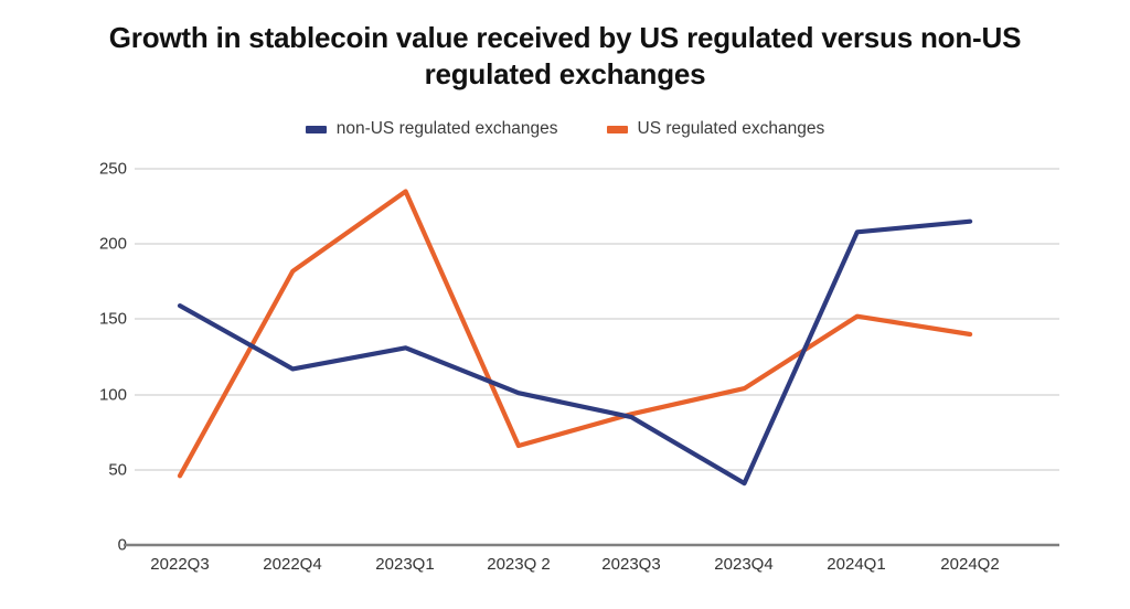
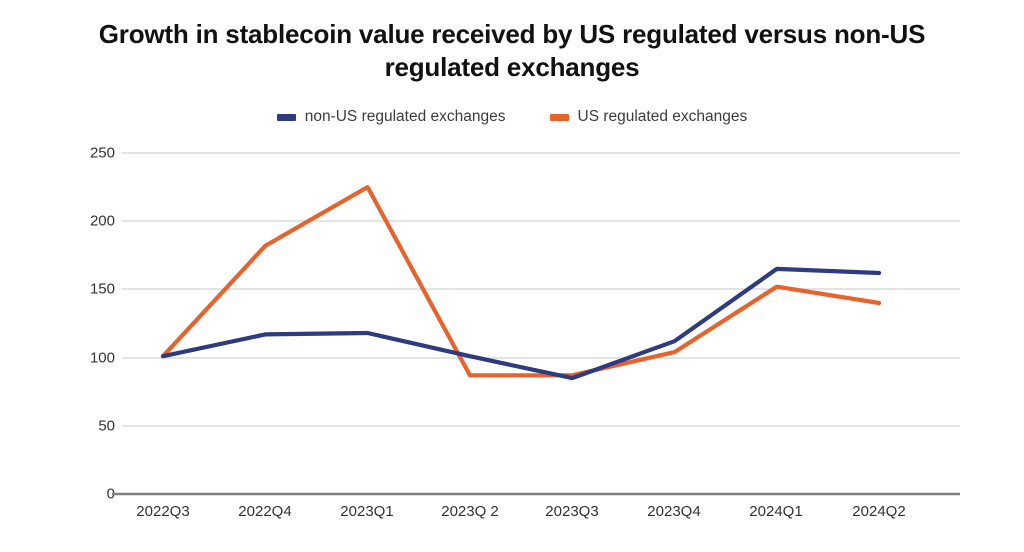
non-US regulated exchanges/2022Q3: 159 -> 101
US regulated exchanges/2022Q3: 46 -> 101
non-US regulated exchanges/2023Q1: 131 -> 118
US regulated exchanges/2023Q1: 235 -> 225
US regulated exchanges/2023Q 2: 66 -> 87
non-US regulated exchanges/2023Q4: 41 -> 112
non-US regulated exchanges/2024Q1: 208 -> 165
non-US regulated exchanges/2024Q2: 215 -> 162
